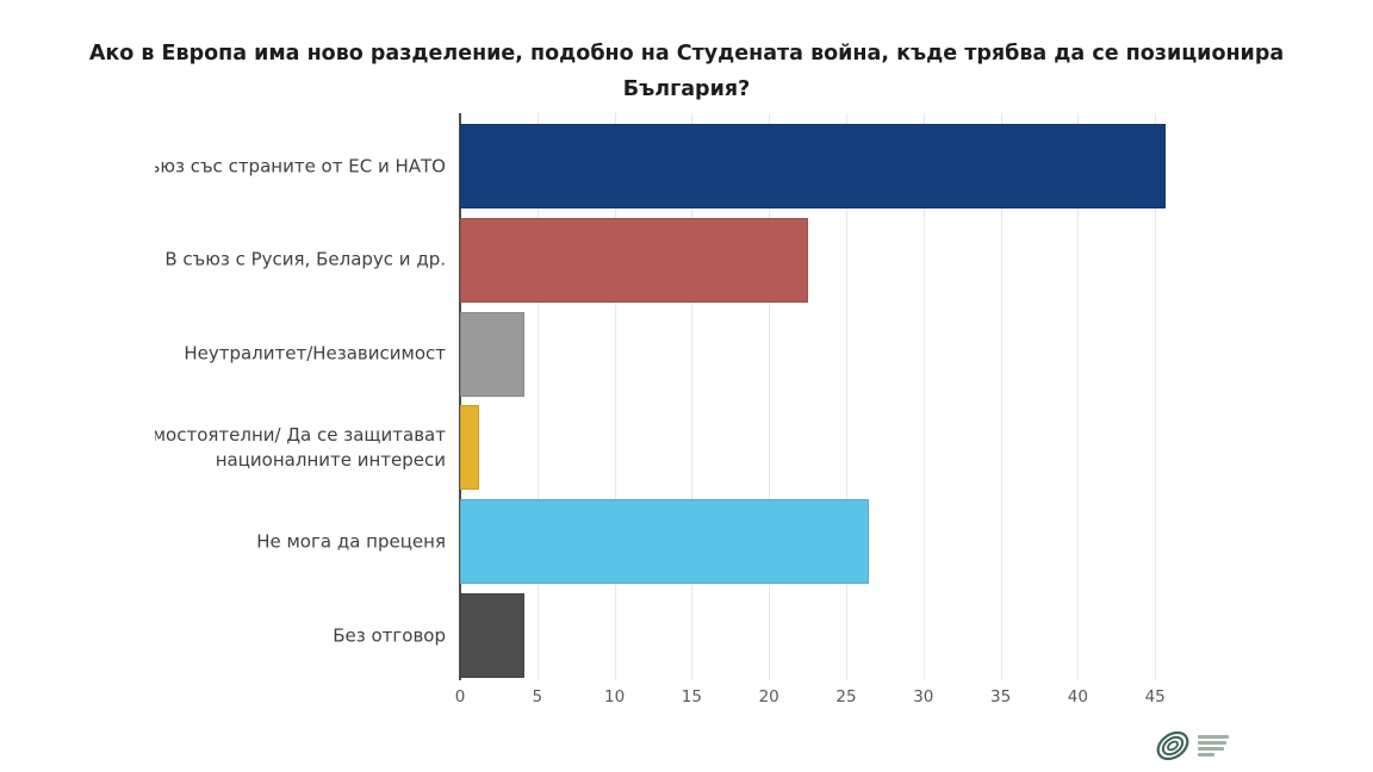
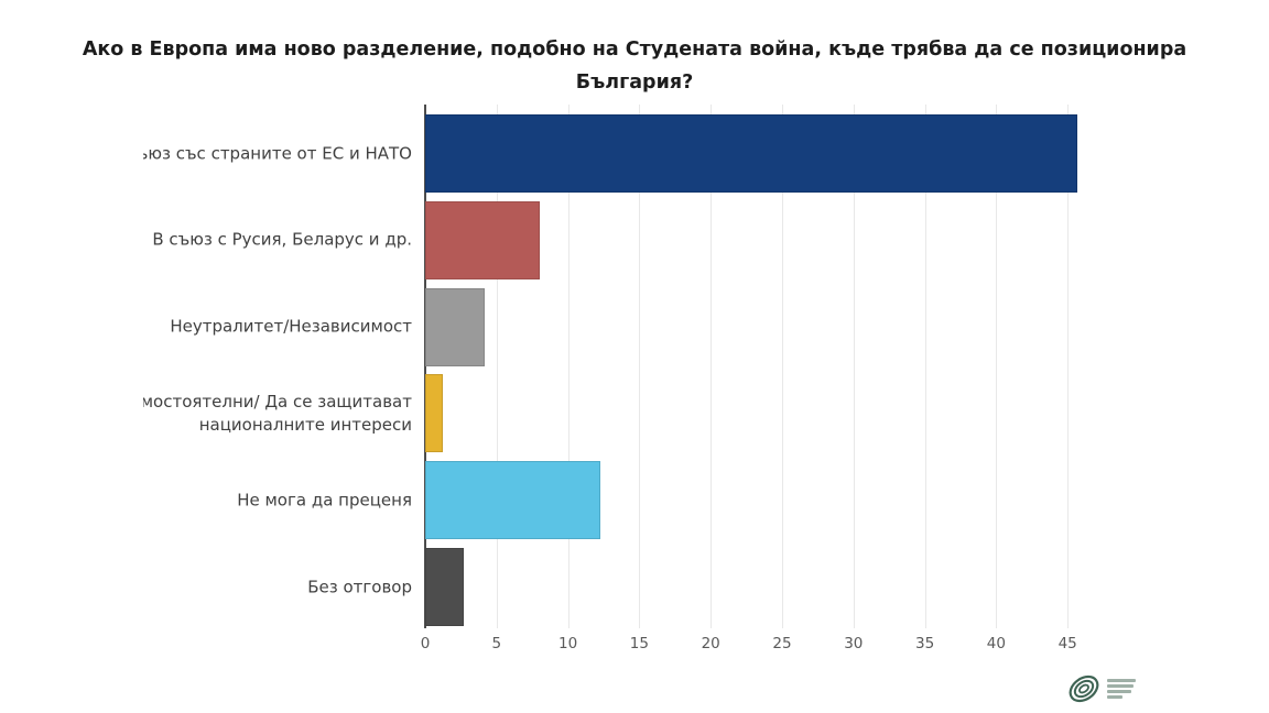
В съюз с Русия, Беларус и др.: 22.5 -> 8.0
Не мога да преценя: 26.5 -> 12.3
Без отговор: 4.2 -> 2.7
